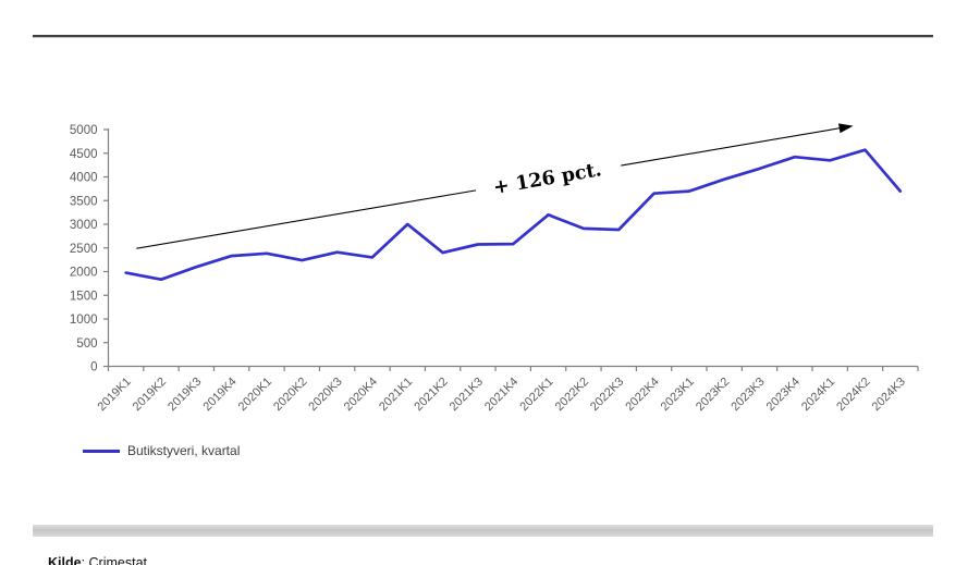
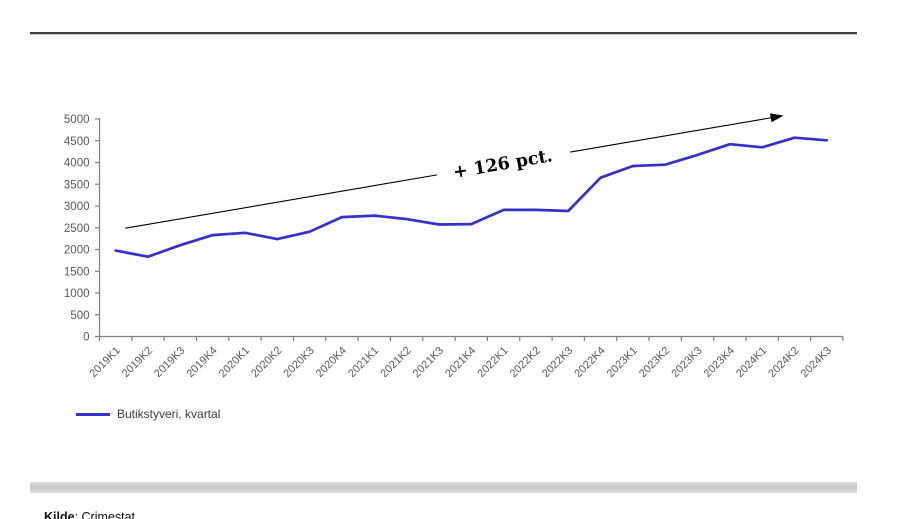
2020K4: 2300 -> 2700
2021K1: 3000 -> 2800
2021K2: 2400 -> 2700
2022K1: 3200 -> 2900
2023K1: 3700 -> 3900
2024K3: 3700 -> 4500
